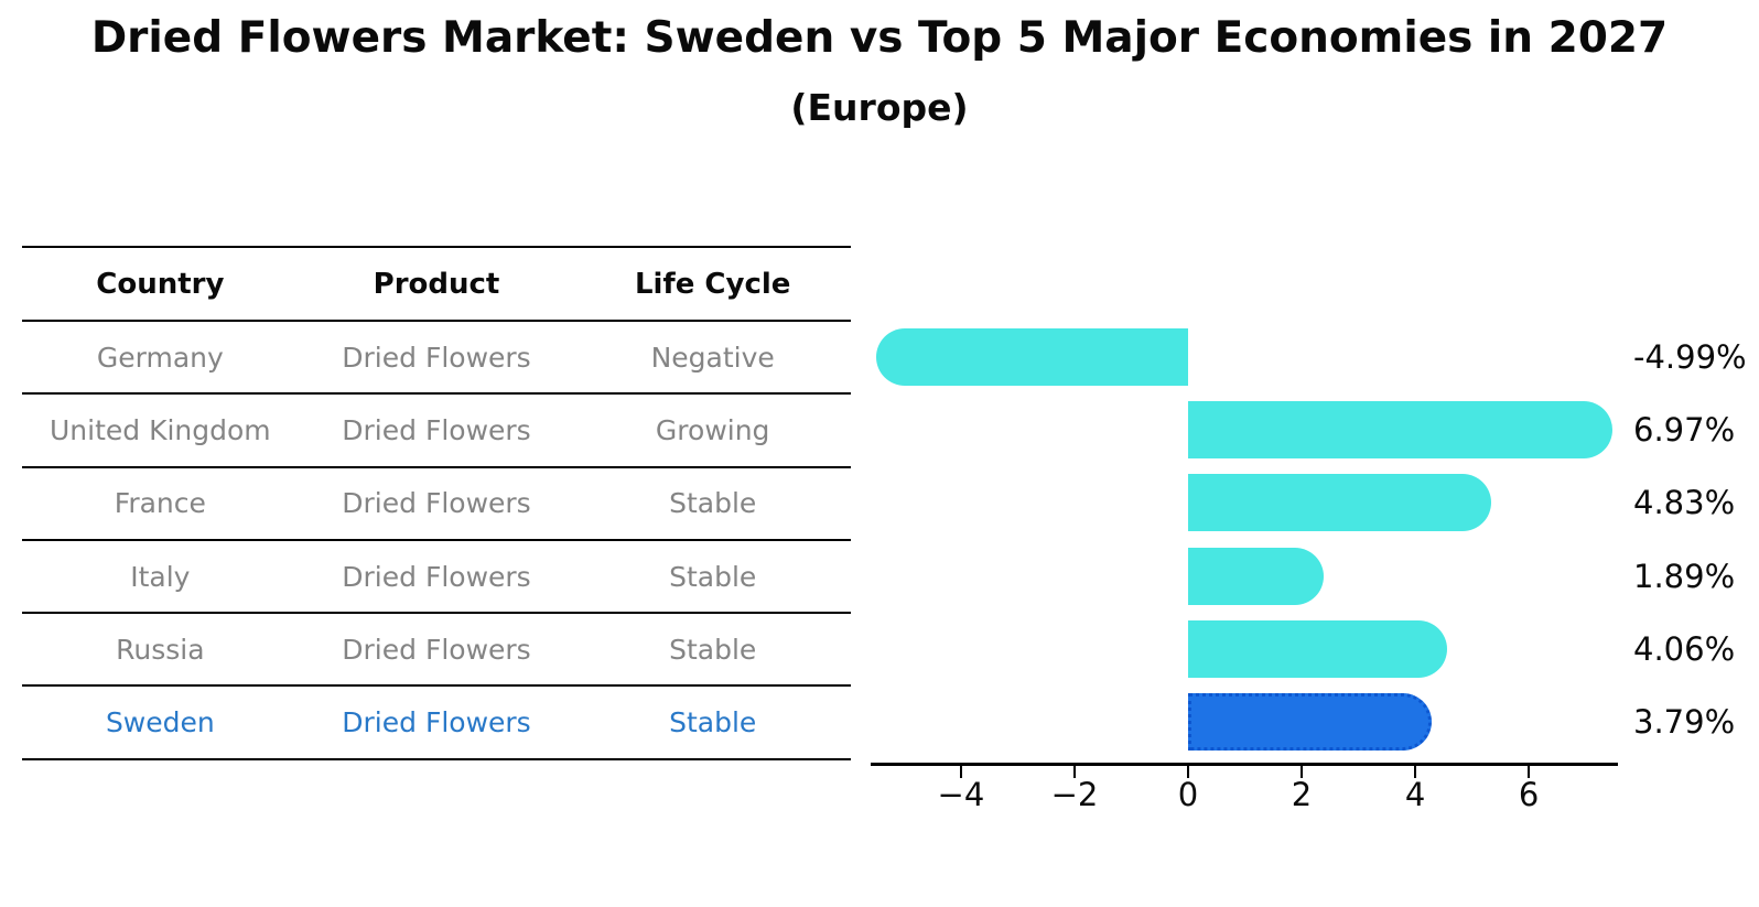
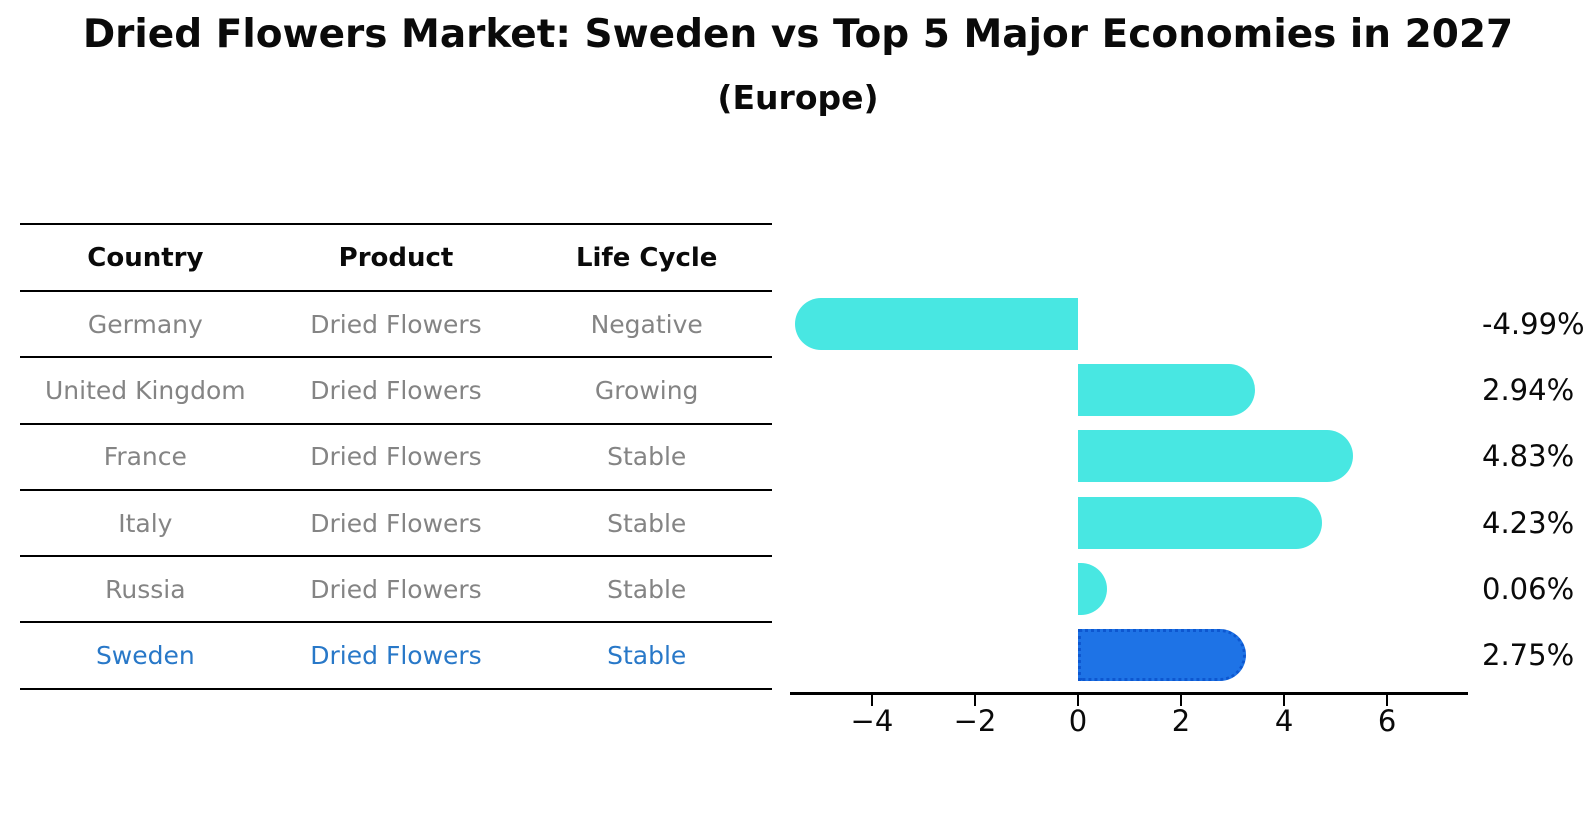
United Kingdom: 6.97% -> 2.94%
Italy: 1.89% -> 4.23%
Russia: 4.06% -> 0.06%
Sweden: 3.79% -> 2.75%
